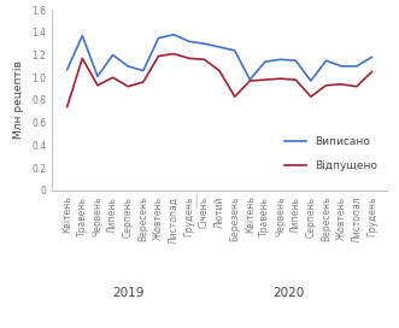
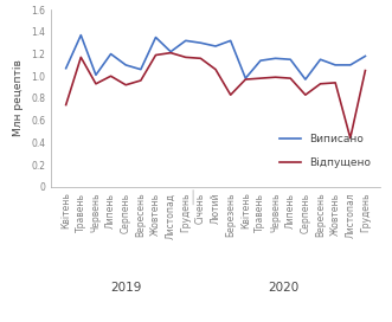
Виписано/Листопад: 1.38 -> 1.22
Виписано/Березень: 1.24 -> 1.32
Відпущено/Листопал: 0.92 -> 0.44
